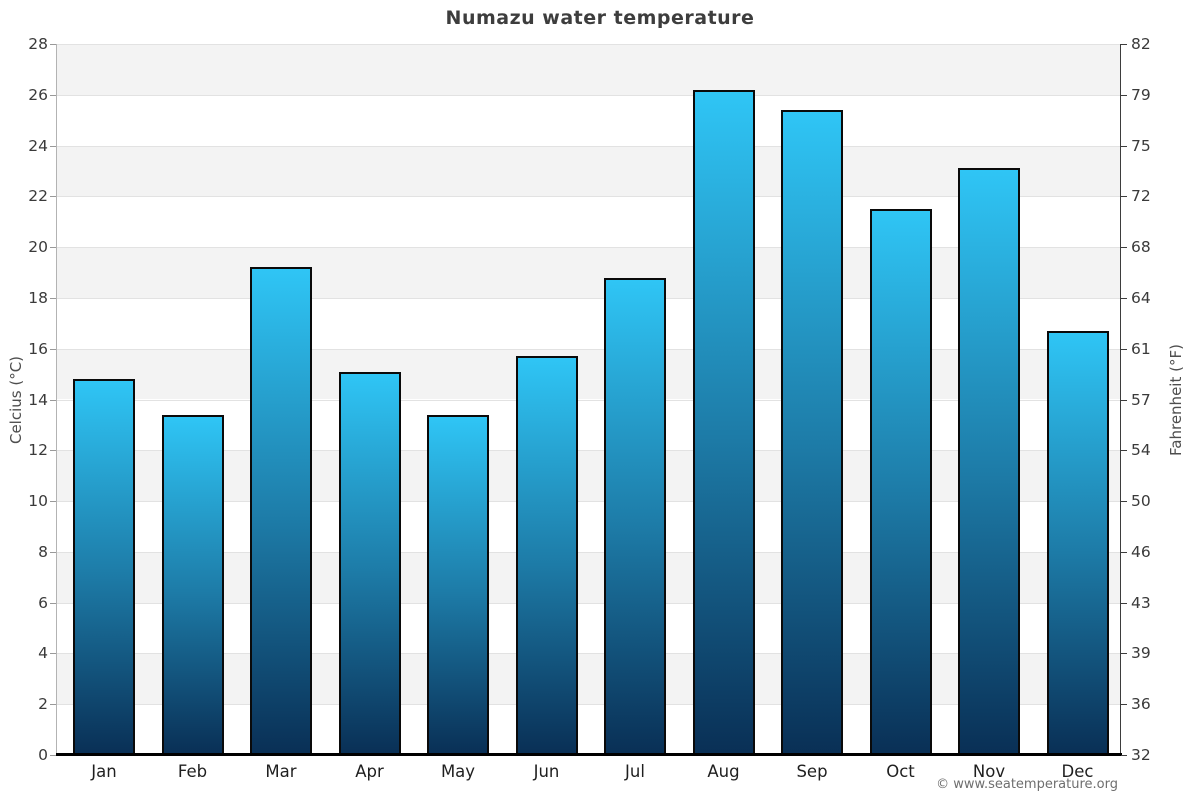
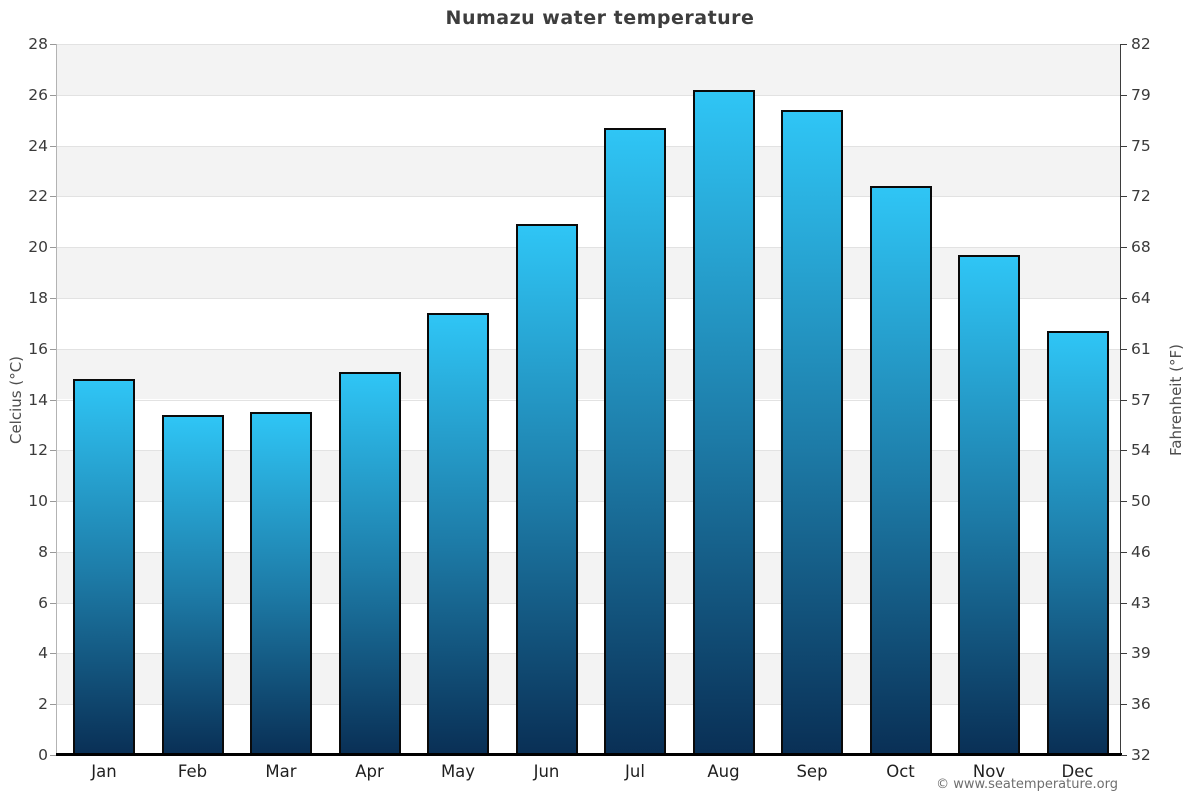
Mar: 19.2 -> 13.5
May: 13.4 -> 17.4
Jun: 15.7 -> 20.9
Jul: 18.8 -> 24.7
Oct: 21.5 -> 22.4
Nov: 23.1 -> 19.7
